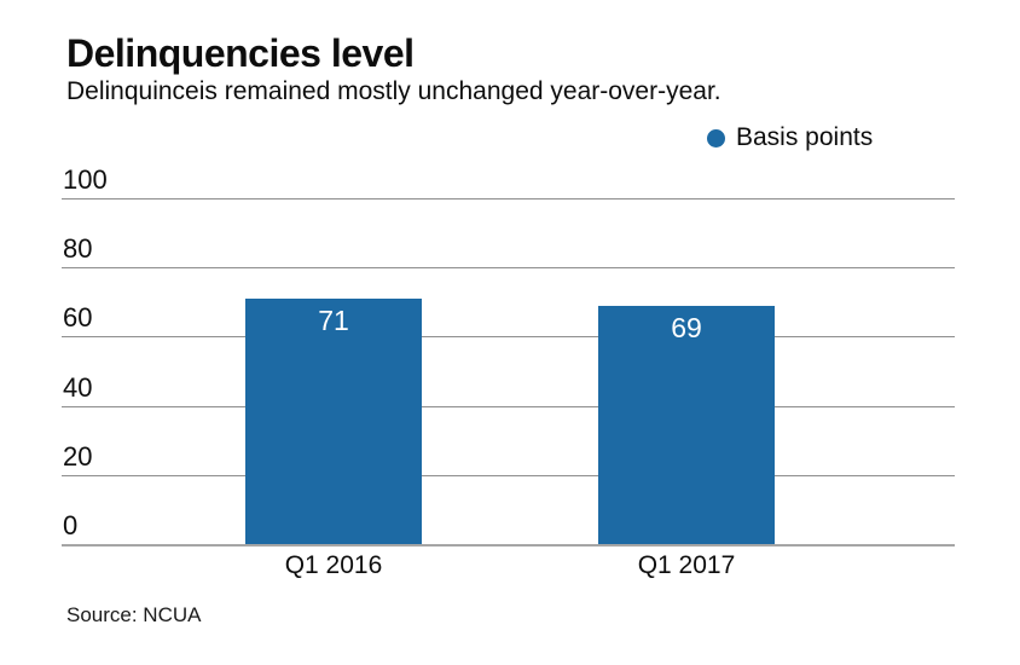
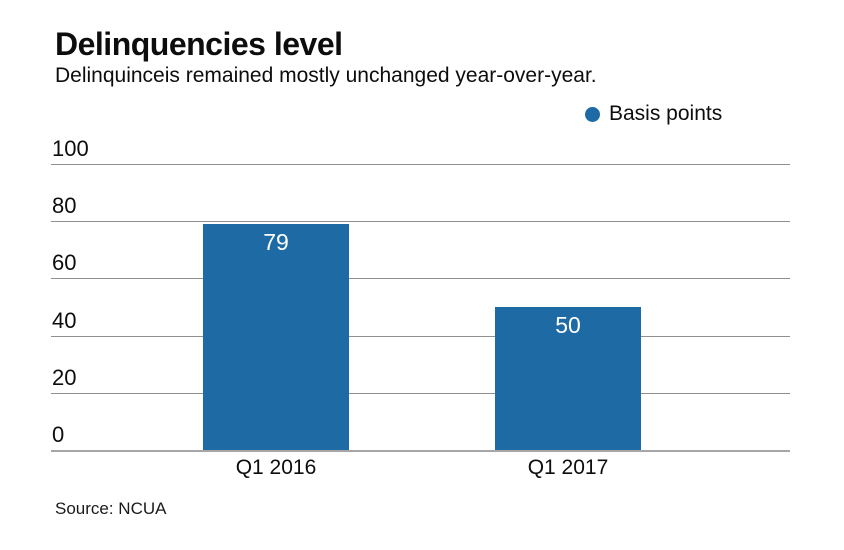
Q1 2016: 71 -> 79
Q1 2017: 69 -> 50
